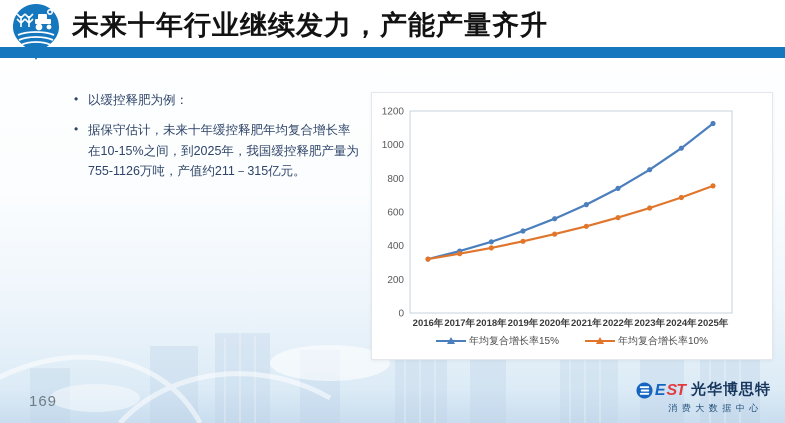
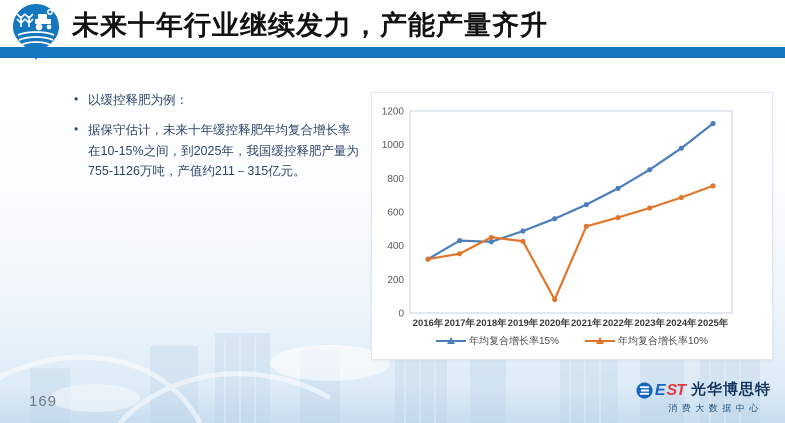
年均复合增长率15%/2017年: 370 -> 430
年均复合增长率10%/2018年: 390 -> 450
年均复合增长率10%/2020年: 470 -> 80
